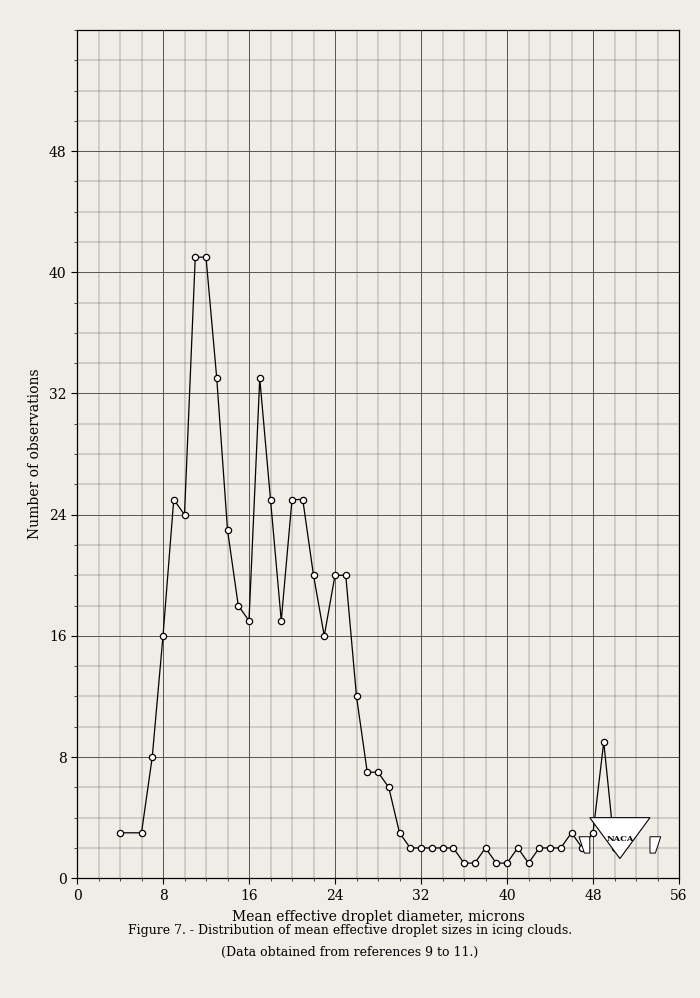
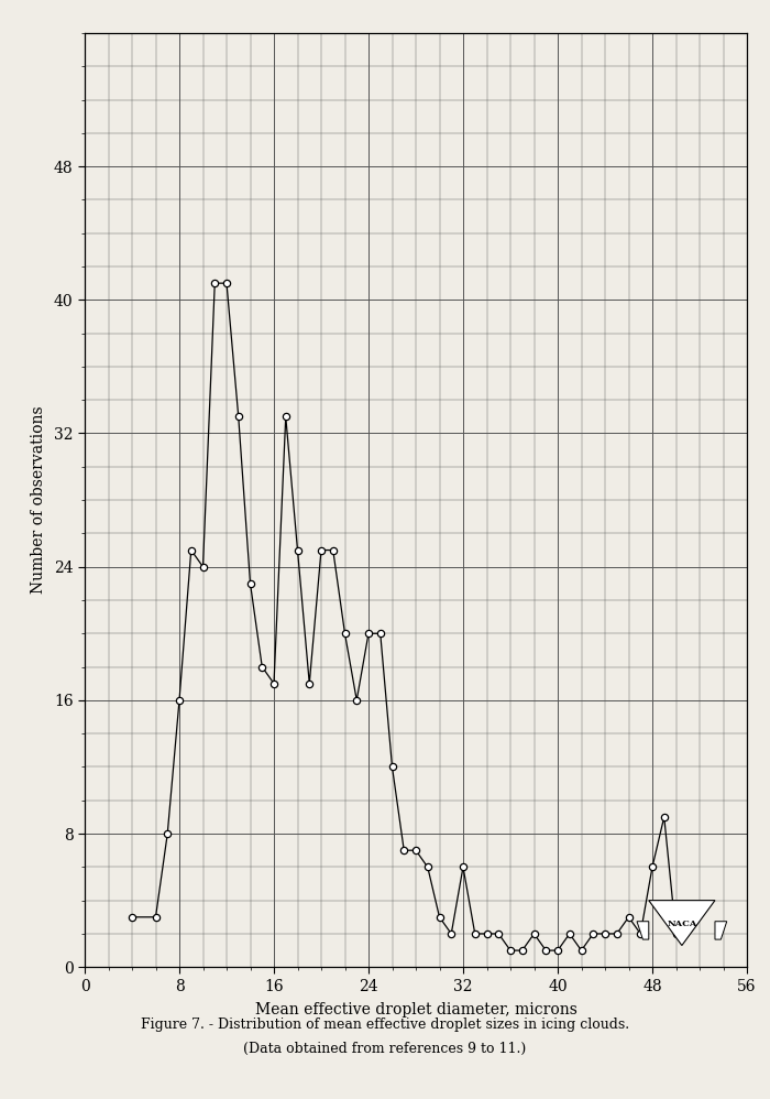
32: 2 -> 6
48: 3 -> 6
